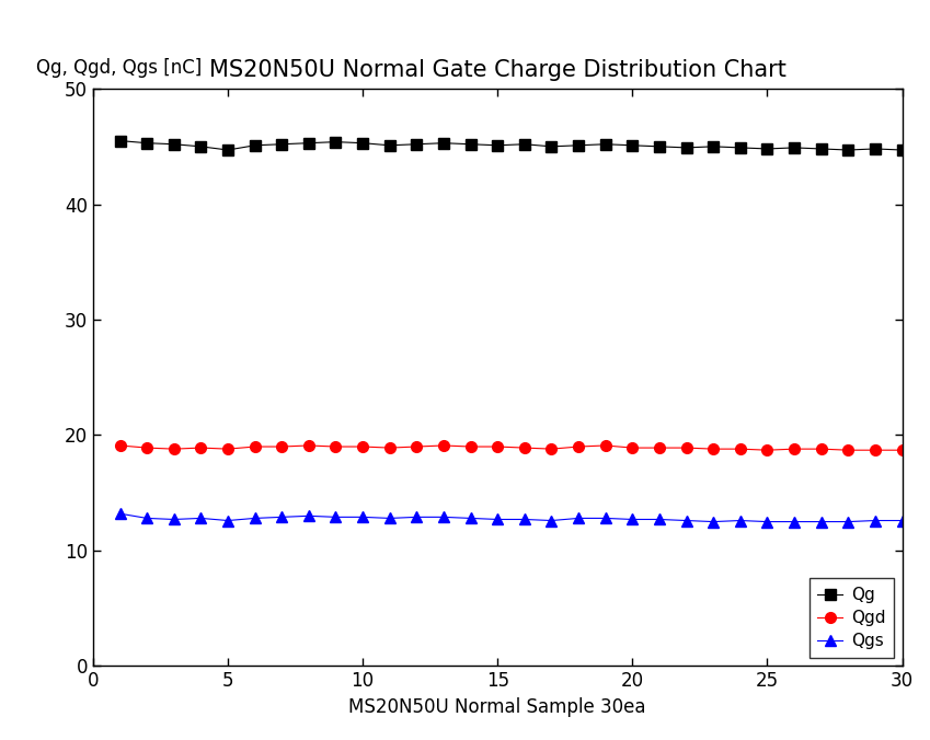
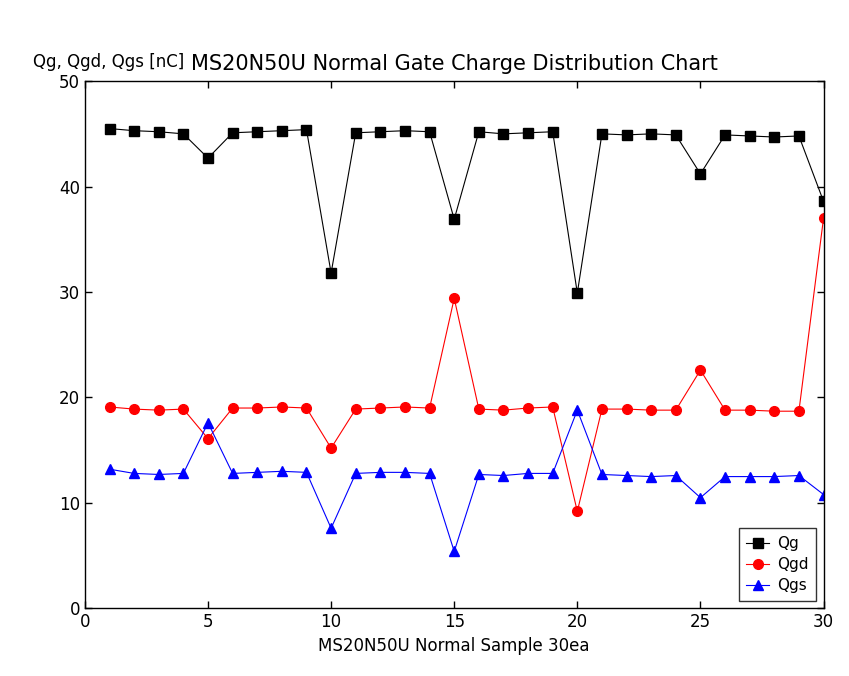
Qg/5: 44.7 -> 42.7
Qgd/5: 18.8 -> 16.1
Qgs/5: 12.6 -> 17.6
Qg/10: 45.3 -> 31.8
Qgd/10: 19.0 -> 15.2
Qgs/10: 12.9 -> 7.6
Qg/15: 45.1 -> 36.9
Qgd/15: 19.0 -> 29.4
Qgs/15: 12.7 -> 5.4
Qg/20: 45.1 -> 29.9
Qgd/20: 18.9 -> 9.2
Qgs/20: 12.7 -> 18.8
Qg/25: 44.8 -> 41.2
Qgd/25: 18.7 -> 22.6
Qgs/25: 12.5 -> 10.5
Qg/30: 44.7 -> 38.6
Qgd/30: 18.7 -> 37.0
Qgs/30: 12.6 -> 10.8
